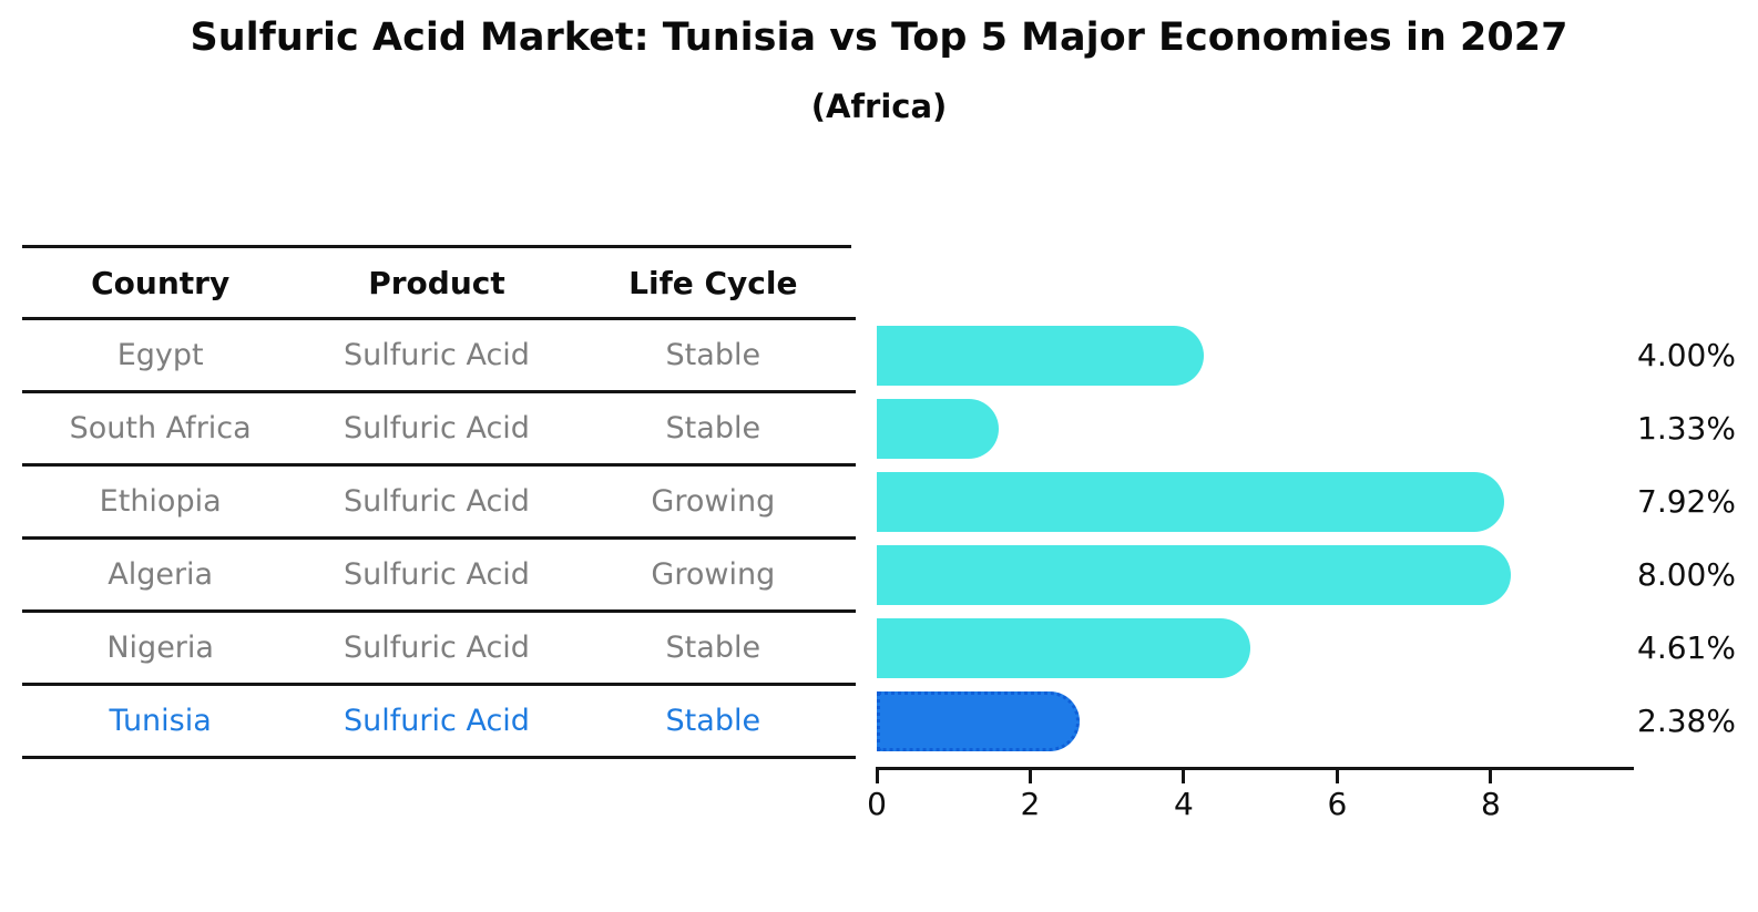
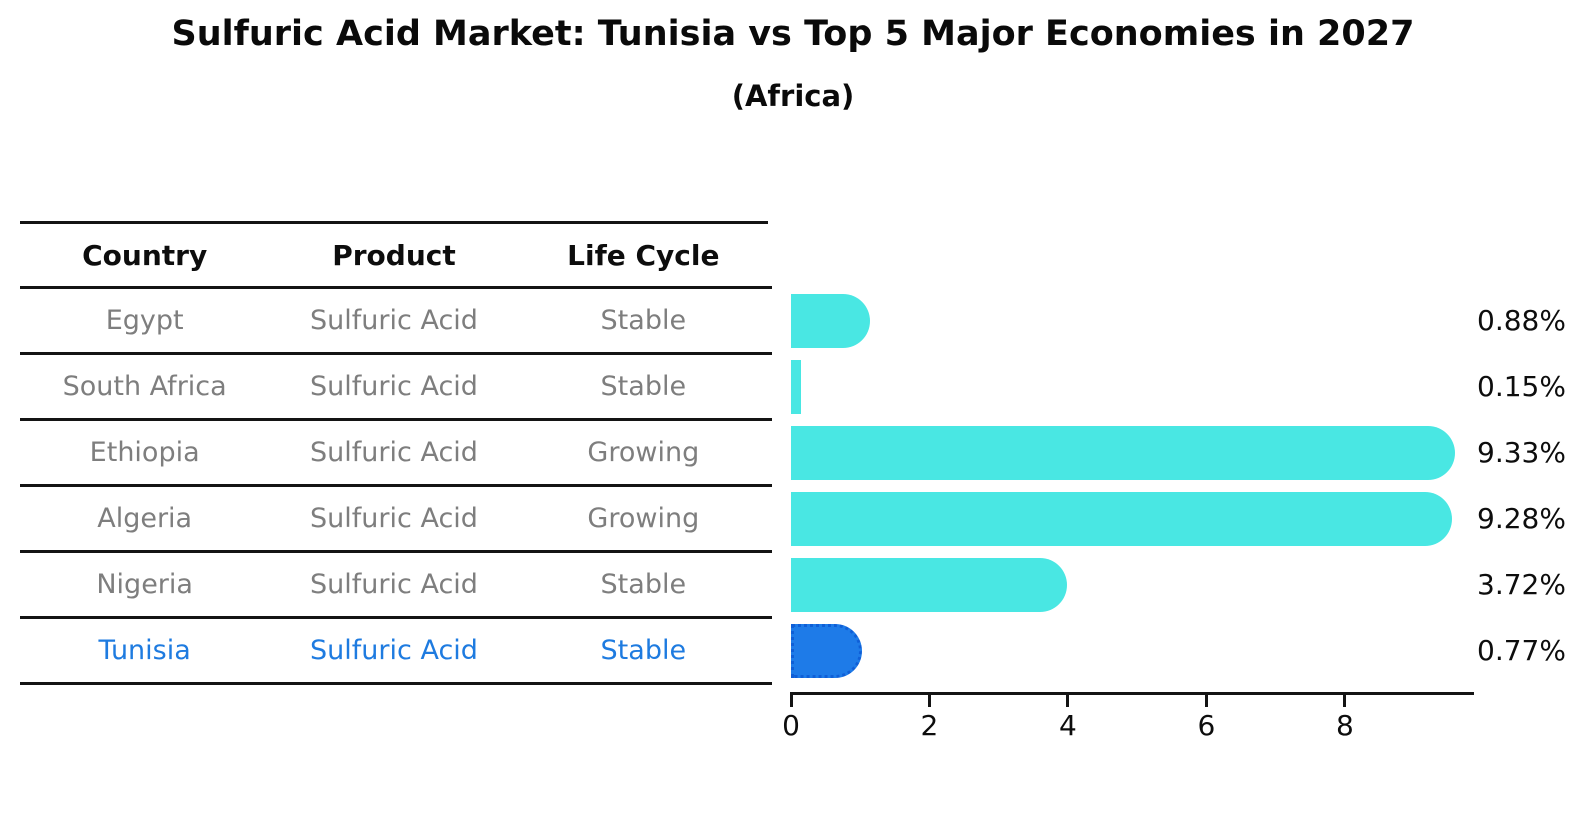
Egypt: 4.00% -> 0.88%
South Africa: 1.33% -> 0.15%
Ethiopia: 7.92% -> 9.33%
Algeria: 8.00% -> 9.28%
Nigeria: 4.61% -> 3.72%
Tunisia: 2.38% -> 0.77%
